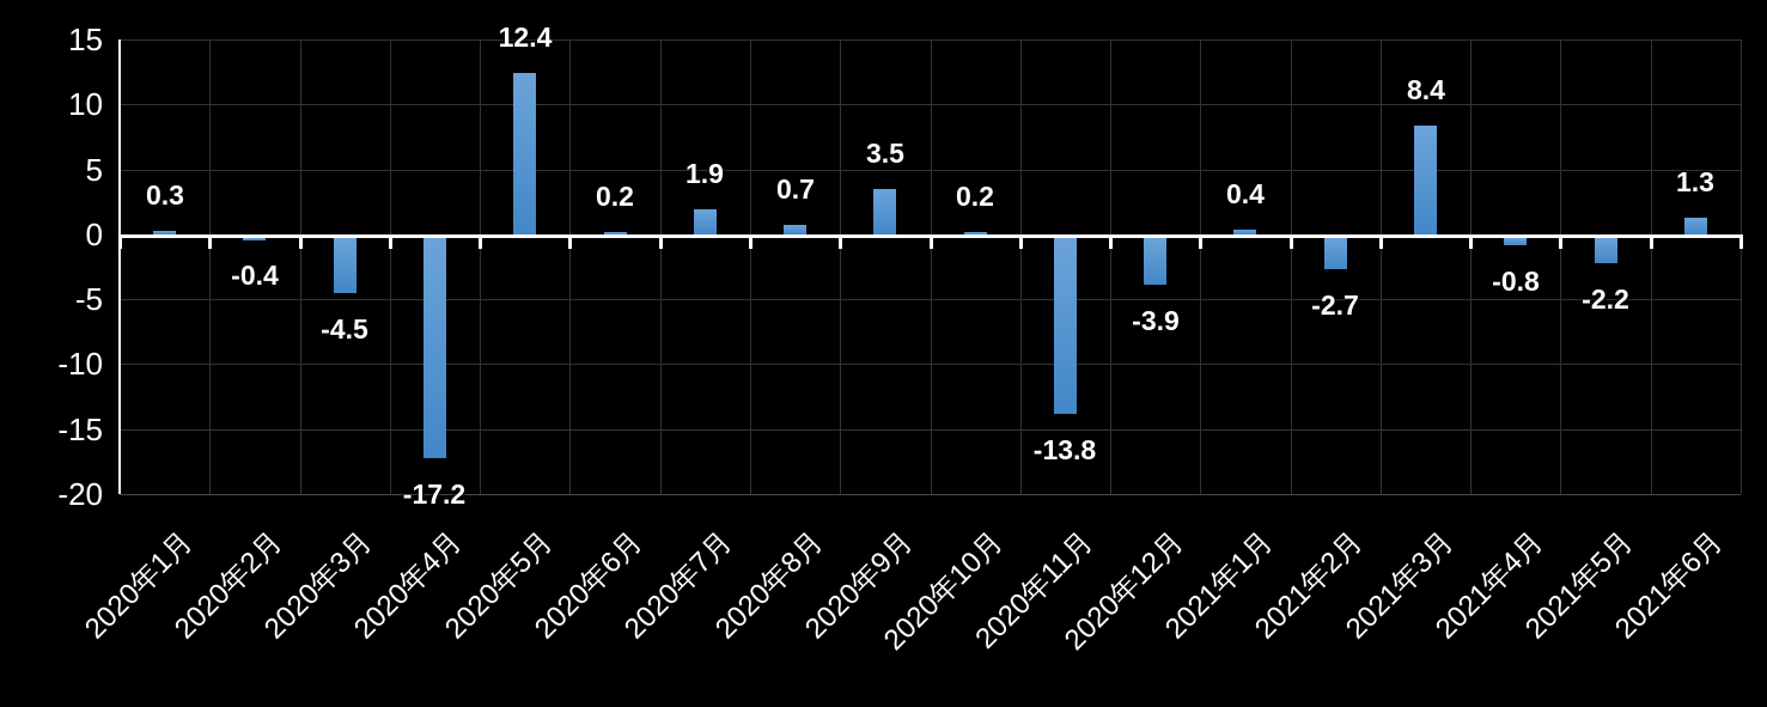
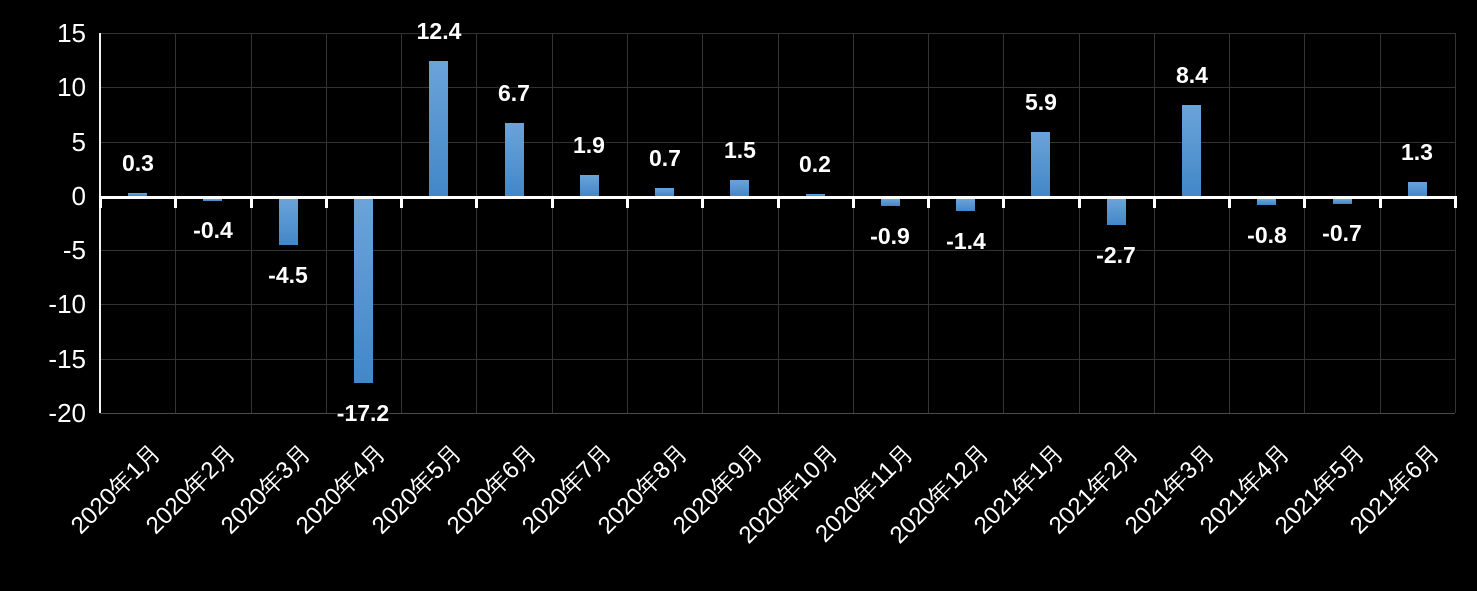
2020年6月: 0.2 -> 6.7
2020年9月: 3.5 -> 1.5
2020年11月: -13.8 -> -0.9
2020年12月: -3.9 -> -1.4
2021年1月: 0.4 -> 5.9
2021年5月: -2.2 -> -0.7
